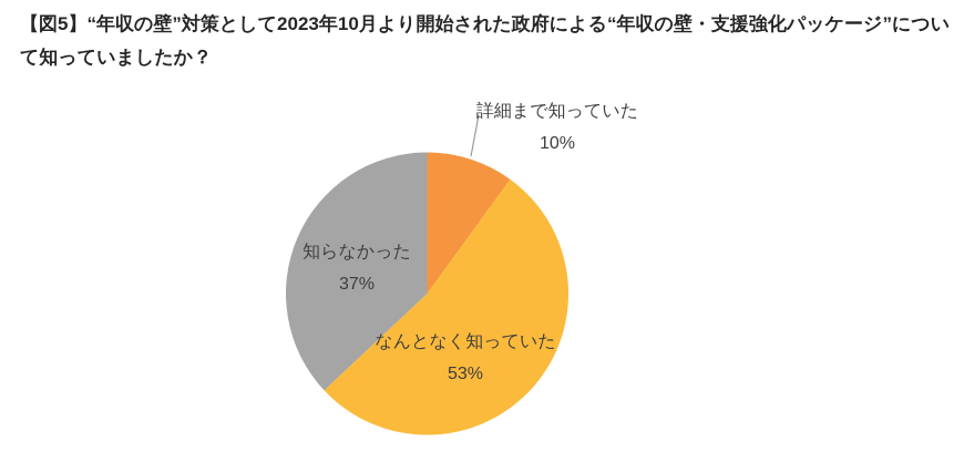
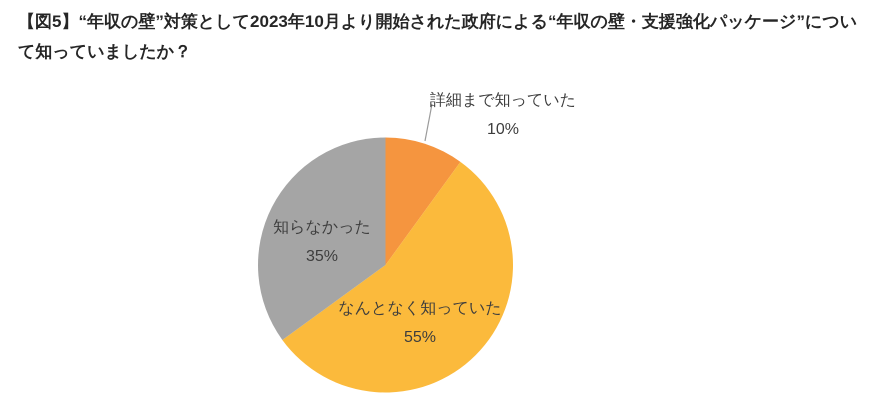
なんとなく知っていた: 53% -> 55%
知らなかった: 37% -> 35%
